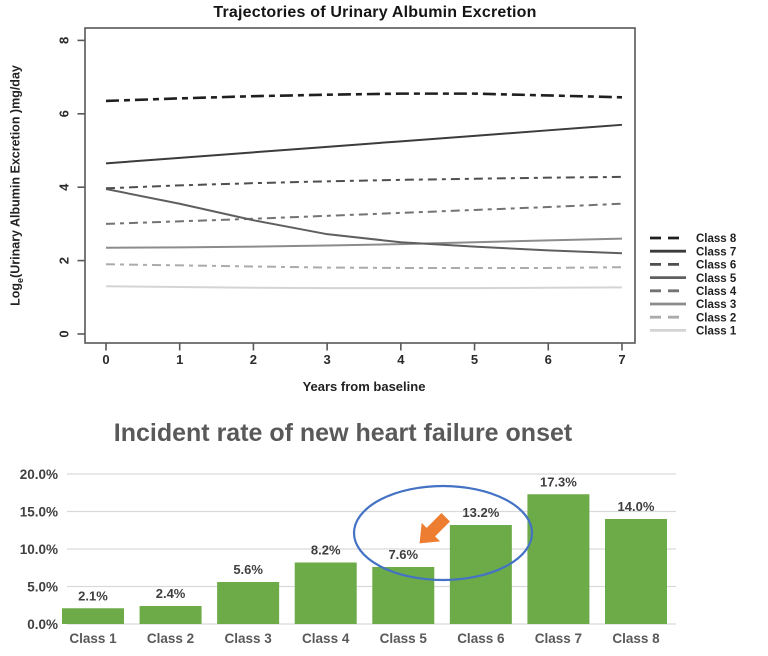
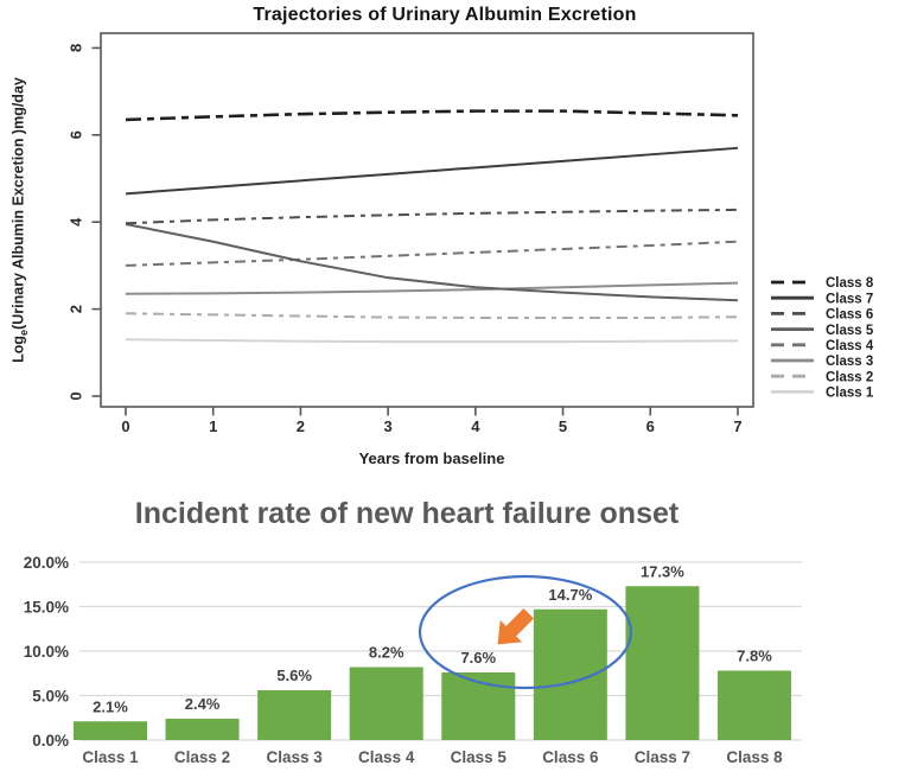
Incident rate of new heart failure onset/Class 6: 13.2% -> 14.7%
Incident rate of new heart failure onset/Class 8: 14.0% -> 7.8%
